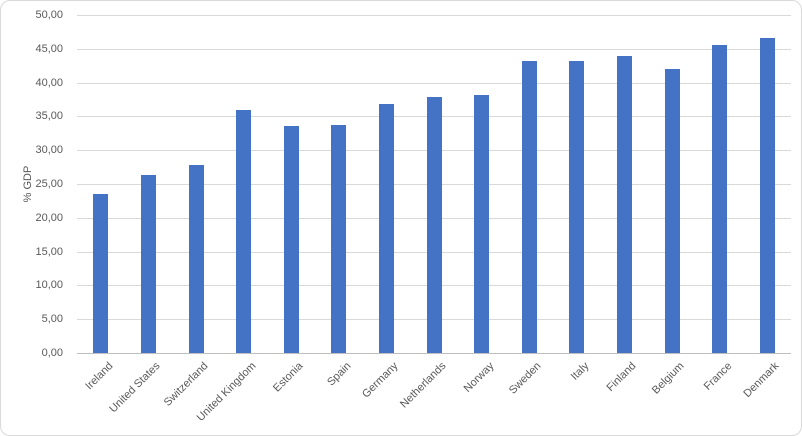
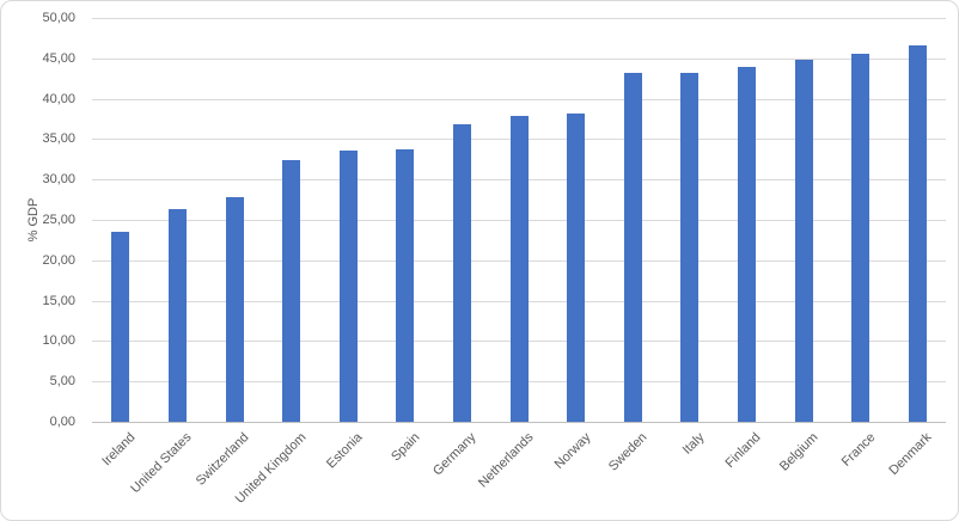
United Kingdom: 36 -> 32
Belgium: 42 -> 45
